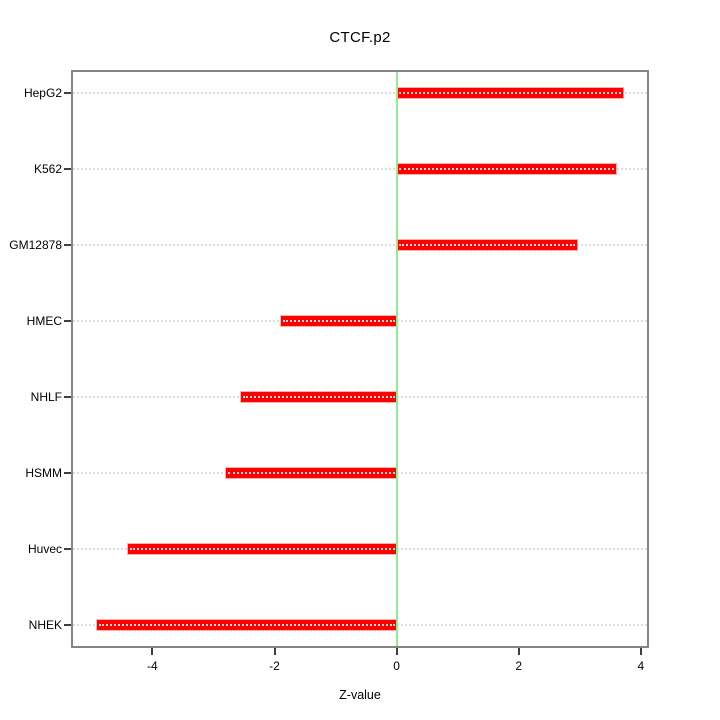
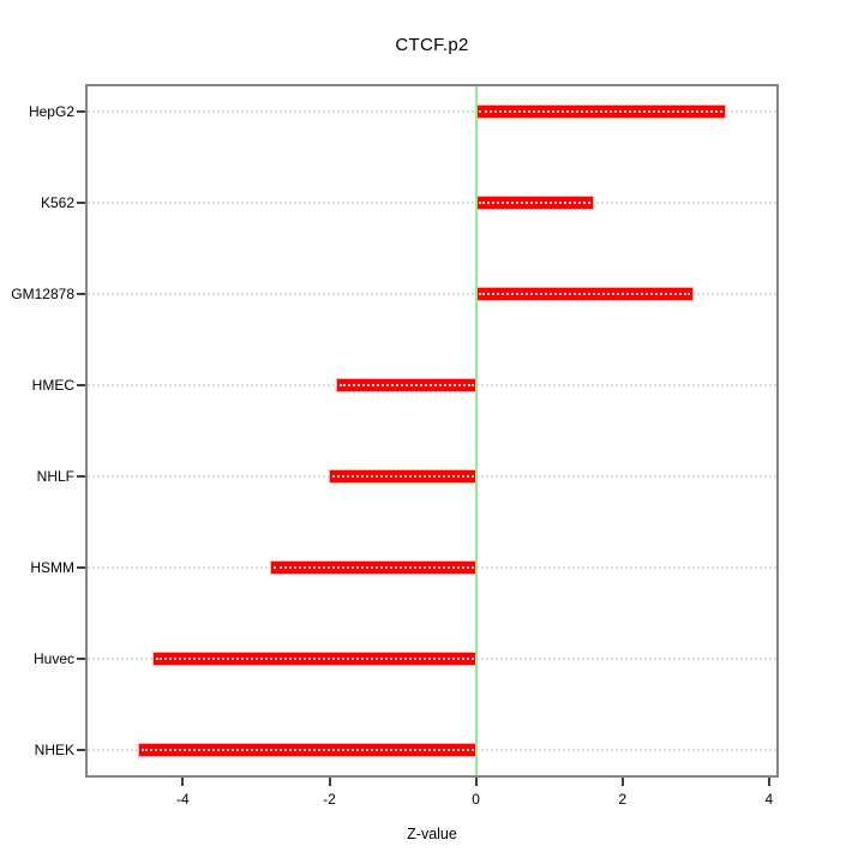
HepG2: 3.7 -> 3.4
K562: 3.6 -> 1.6
NHLF: -2.5 -> -2.0
NHEK: -4.9 -> -4.6
